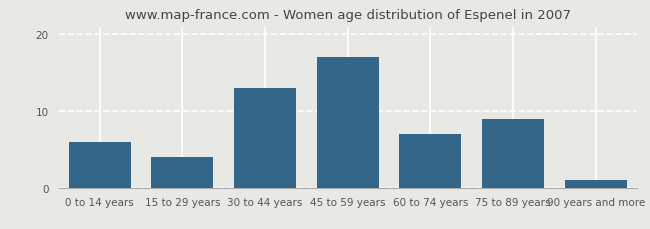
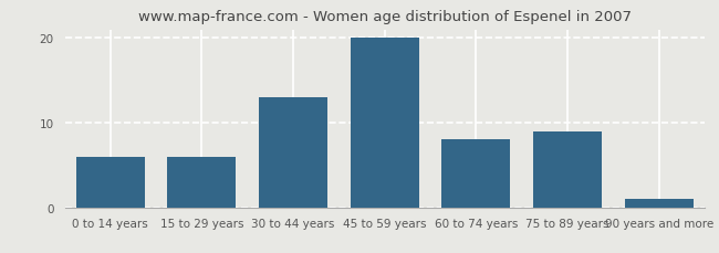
15 to 29 years: 4 -> 6
45 to 59 years: 17 -> 20
60 to 74 years: 7 -> 8
